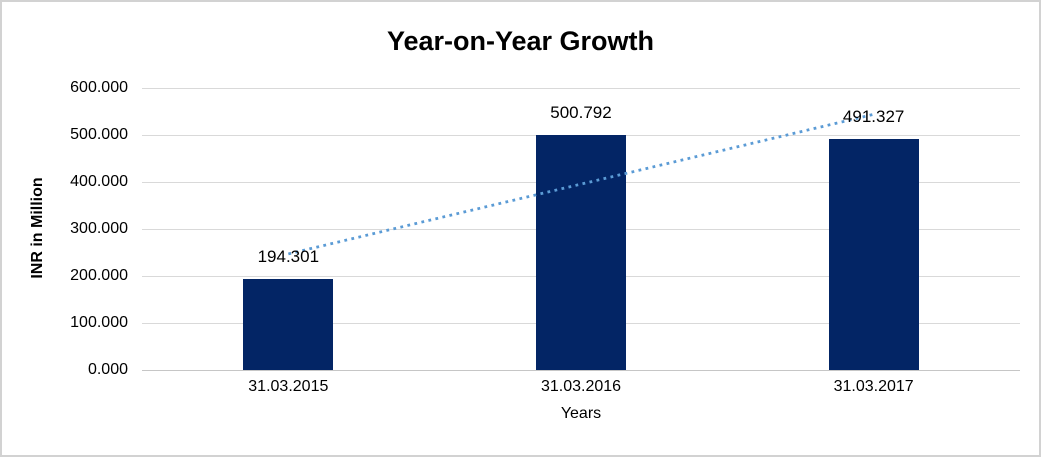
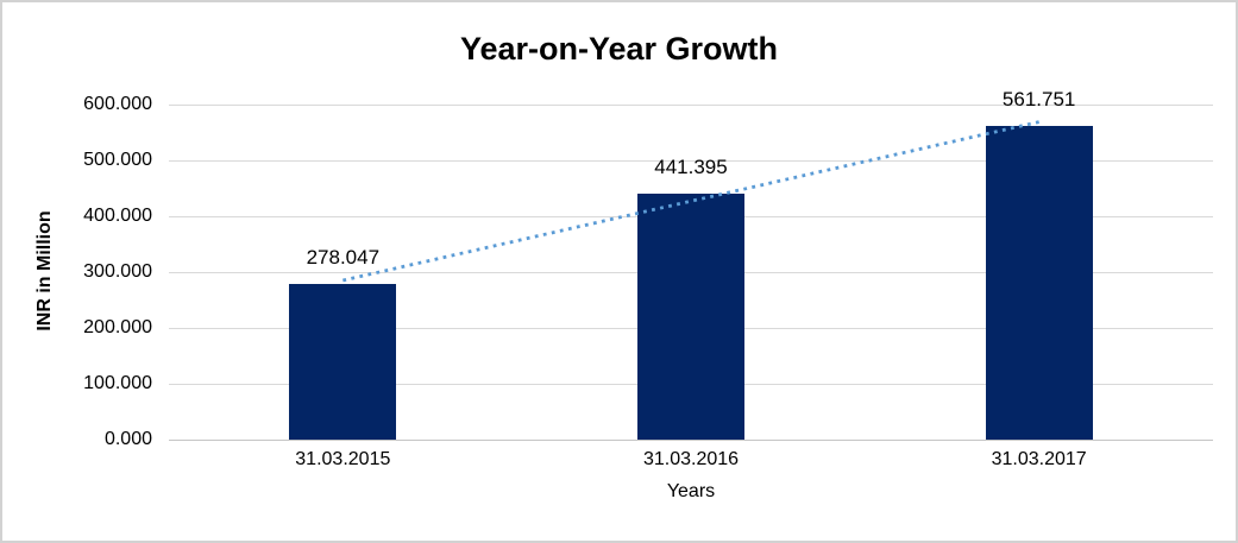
31.03.2015: 194.301 -> 278.047
31.03.2016: 500.792 -> 441.395
31.03.2017: 491.327 -> 561.751
